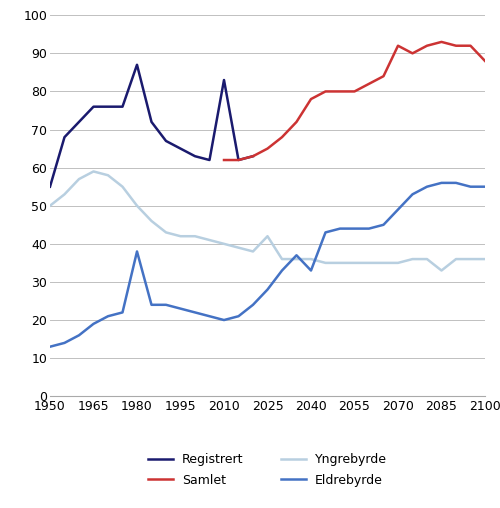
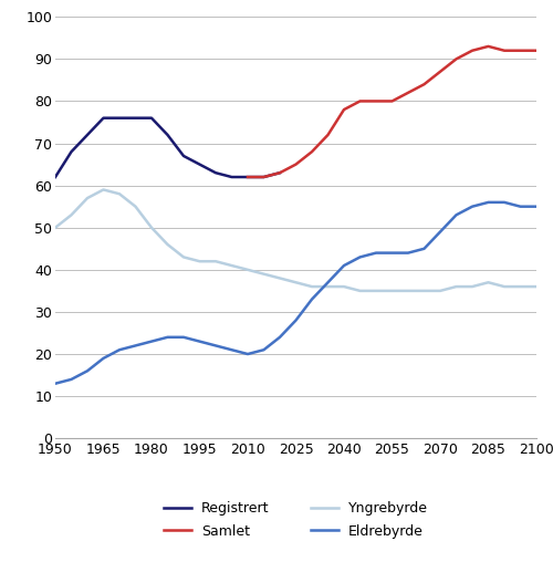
Registrert/1950: 55 -> 62
Registrert/1980: 87 -> 76
Eldrebyrde/1980: 38 -> 23
Registrert/2010: 83 -> 62
Yngrebyrde/2025: 42 -> 37
Eldrebyrde/2040: 33 -> 41
Samlet/2070: 92 -> 87
Yngrebyrde/2085: 33 -> 37
Samlet/2100: 88 -> 92
